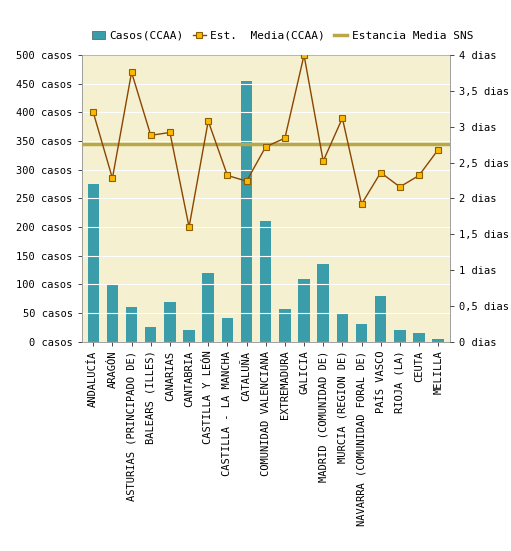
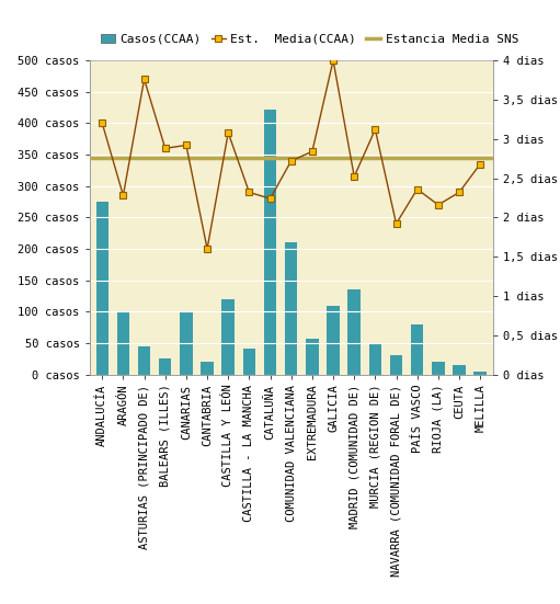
Casos(CCAA)/ASTURIAS (PRINCIPADO DE): 60 casos -> 44 casos
Casos(CCAA)/CANARIAS: 70 casos -> 98 casos
Casos(CCAA)/CATALUÑA: 455 casos -> 422 casos
